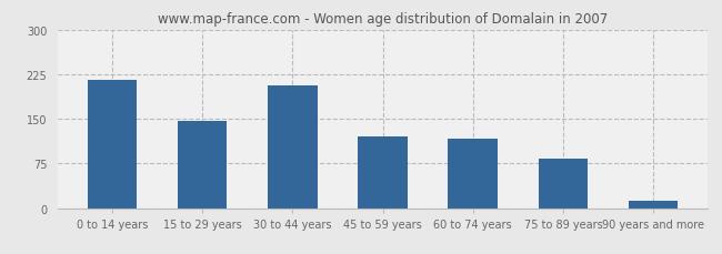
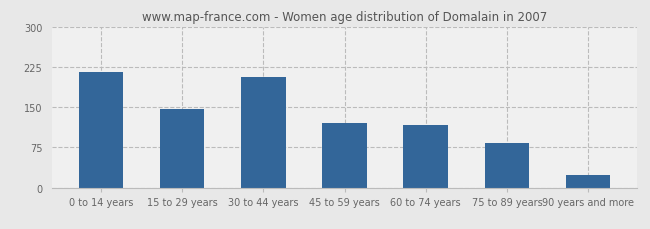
90 years and more: 12 -> 24
